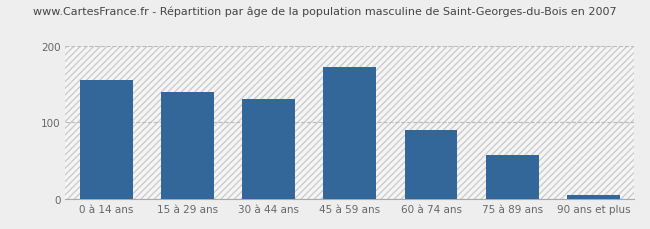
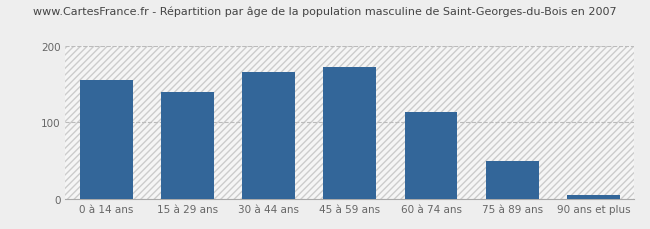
30 à 44 ans: 130 -> 165
60 à 74 ans: 90 -> 113
75 à 89 ans: 58 -> 50
